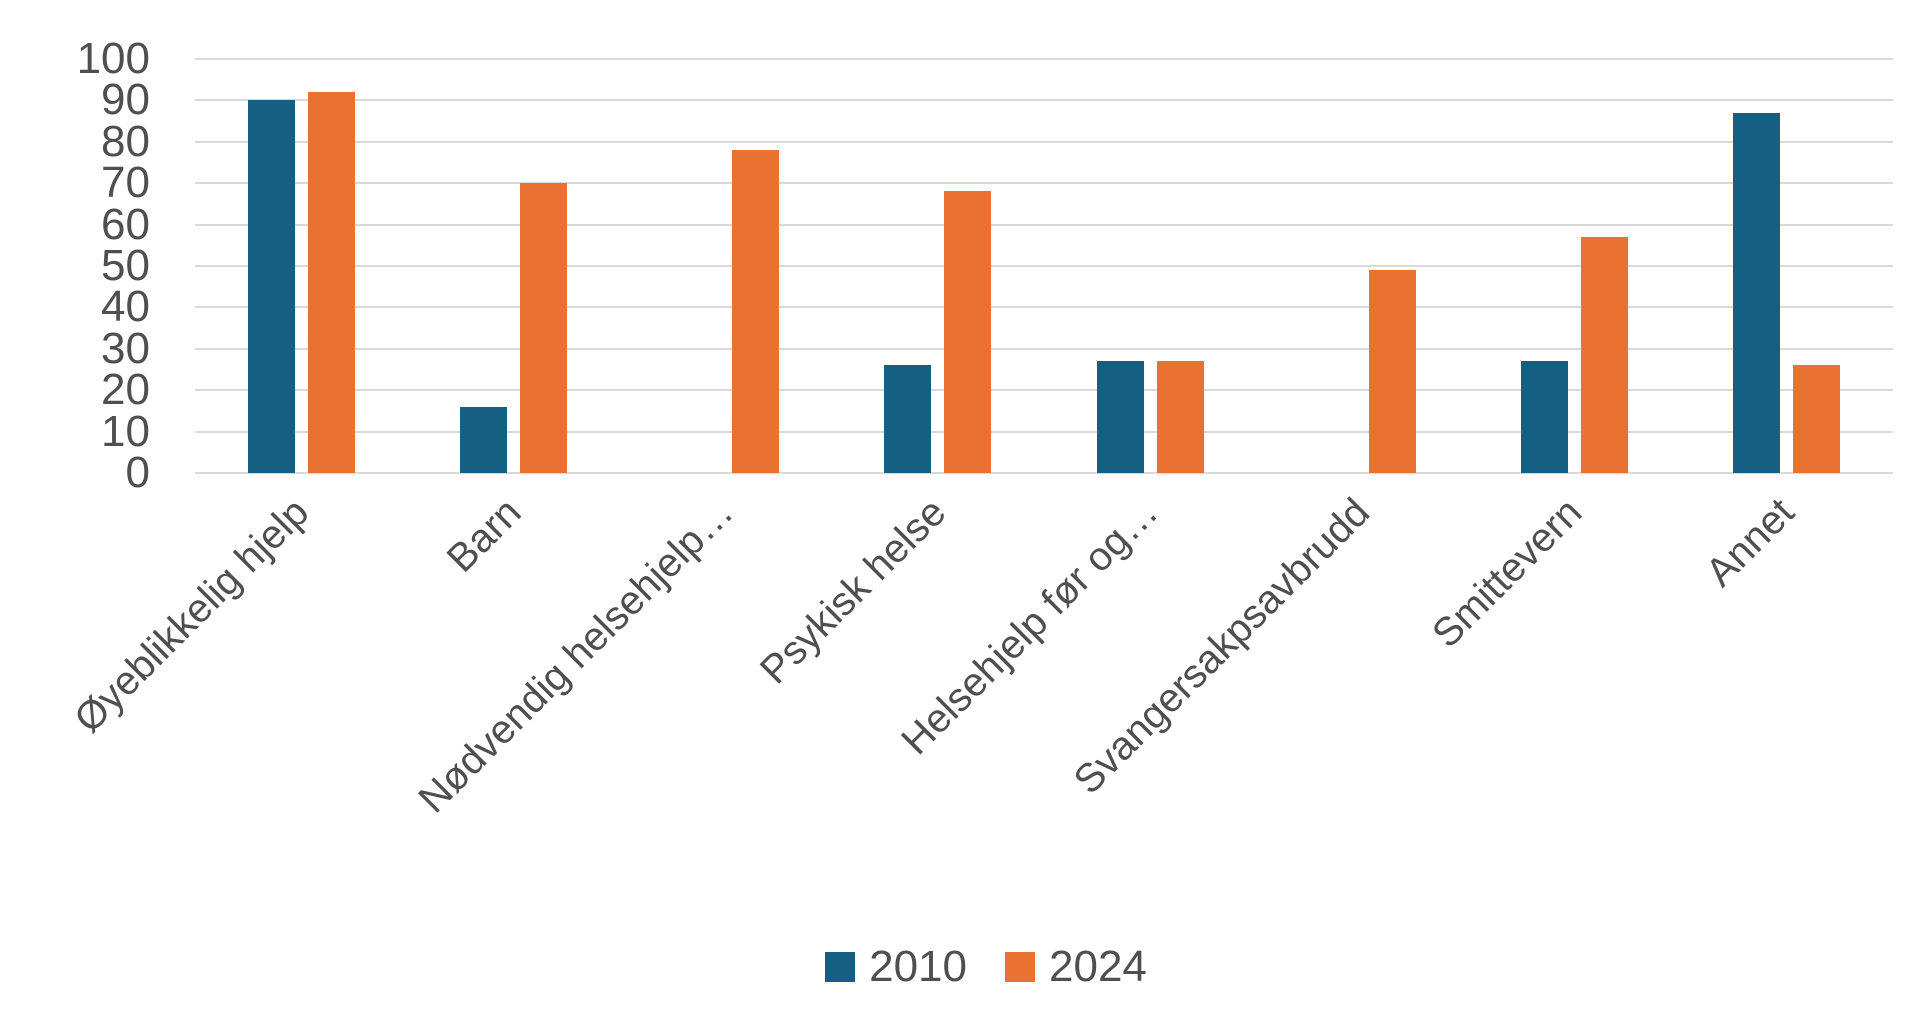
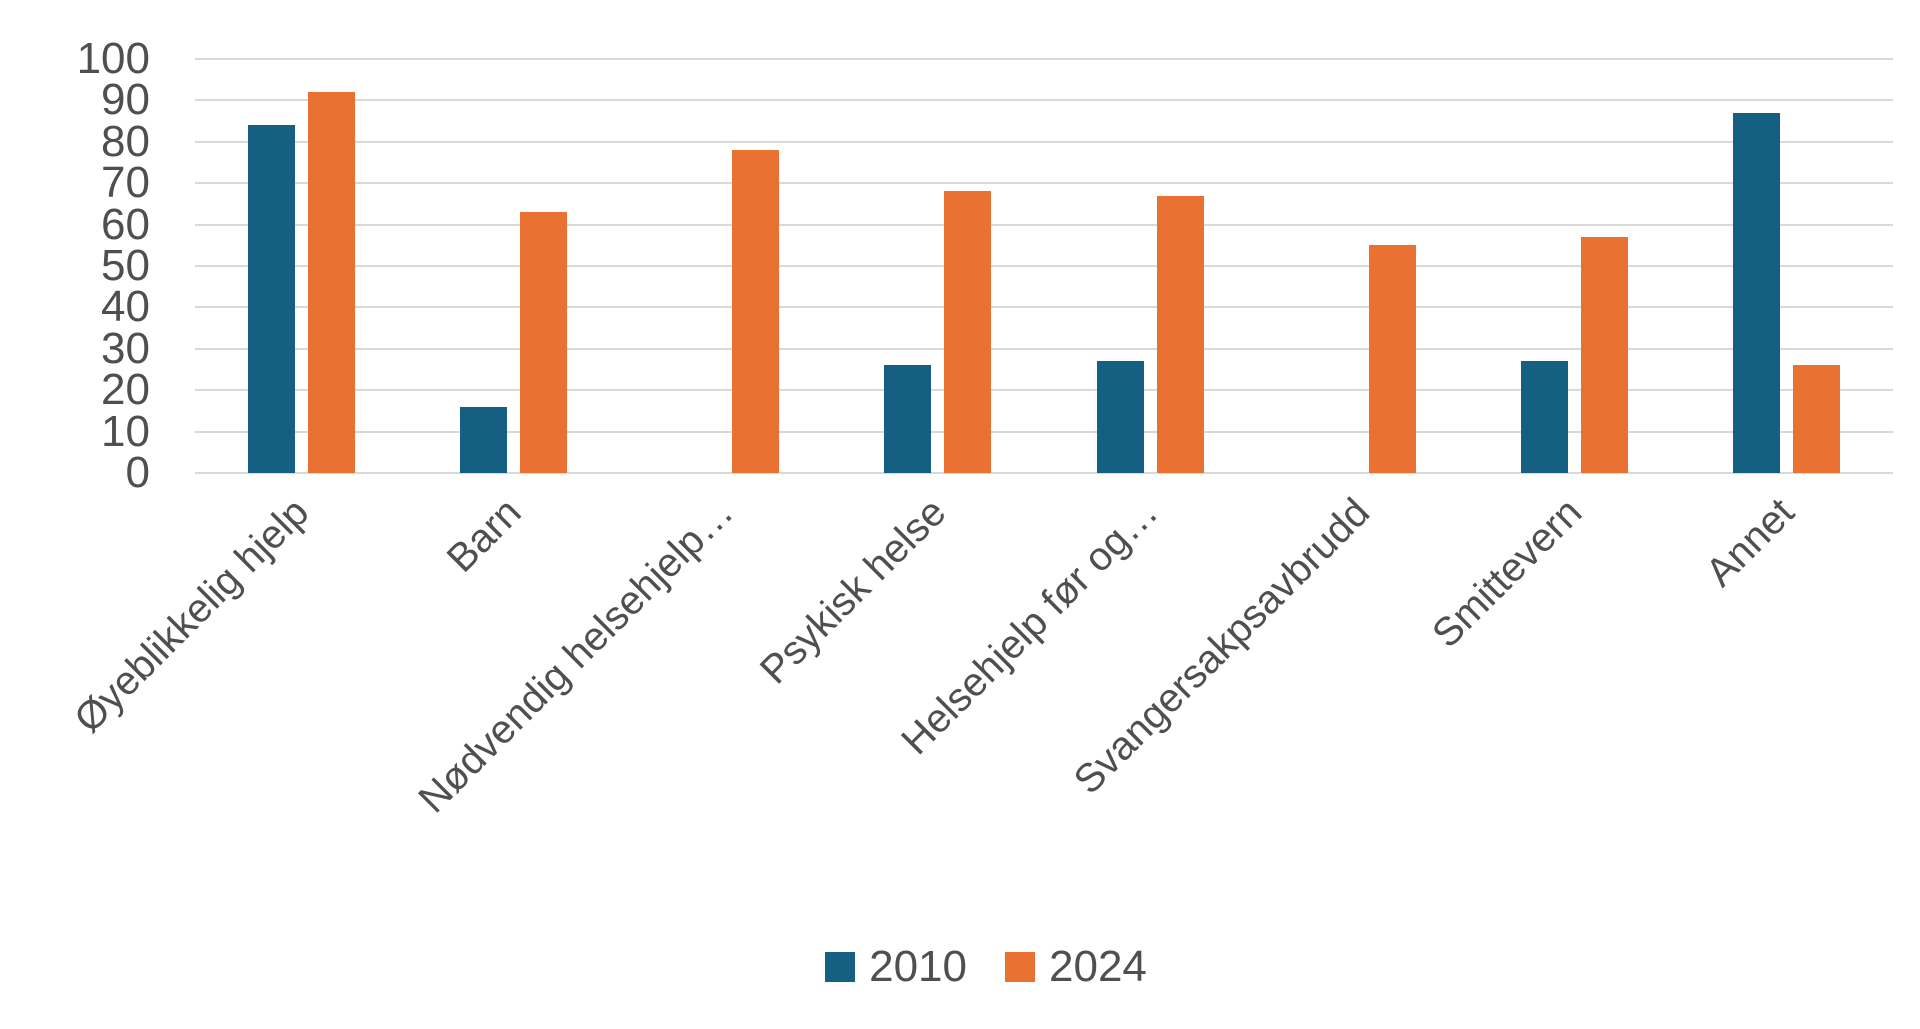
2010/Øyeblikkelig hjelp: 90 -> 84
2024/Barn: 70 -> 63
2024/Helsehjelp før og…: 27 -> 67
2024/Svangersakpsavbrudd: 49 -> 55
